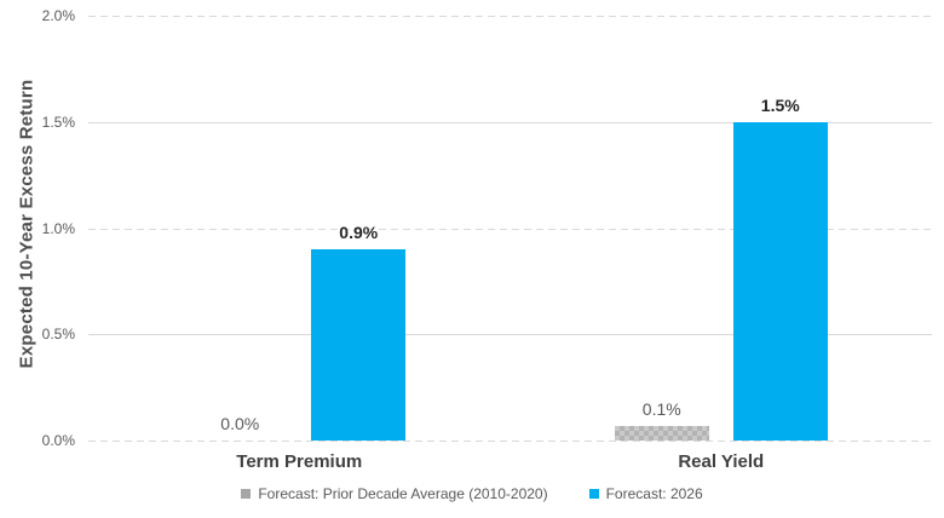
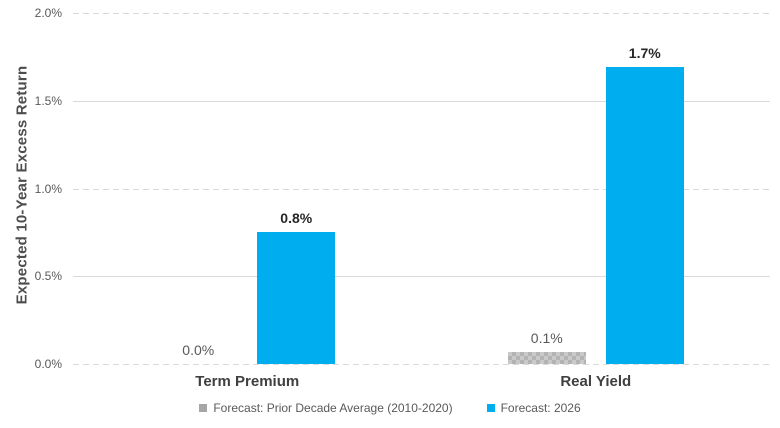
Forecast: 2026/Term Premium: 0.9% -> 0.8%
Forecast: 2026/Real Yield: 1.5% -> 1.7%
